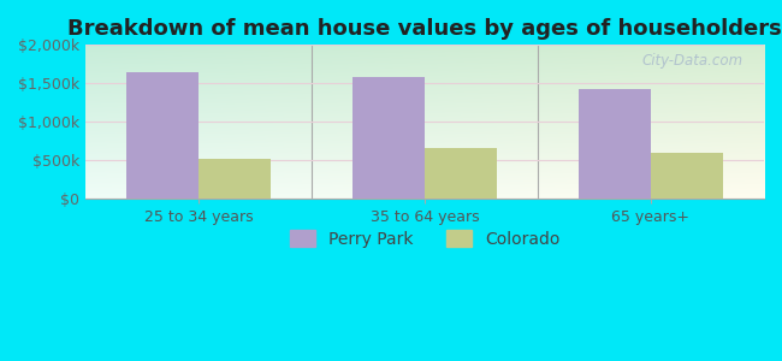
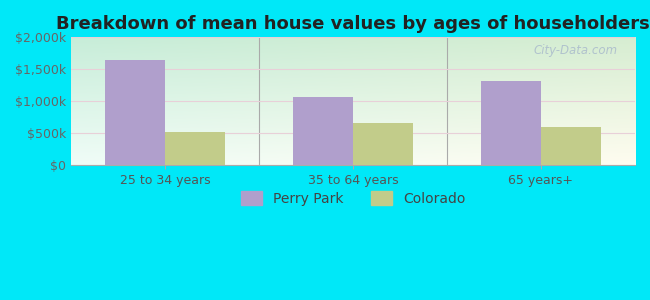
Perry Park/35 to 64 years: $1,580k -> $1,060k
Perry Park/65 years+: $1,420k -> $1,320k
